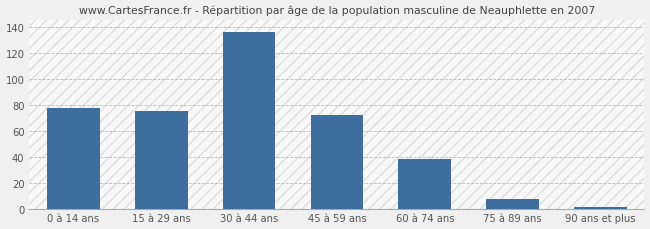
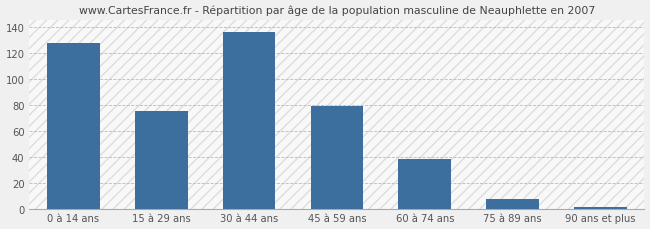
0 à 14 ans: 77 -> 127
45 à 59 ans: 72 -> 79
